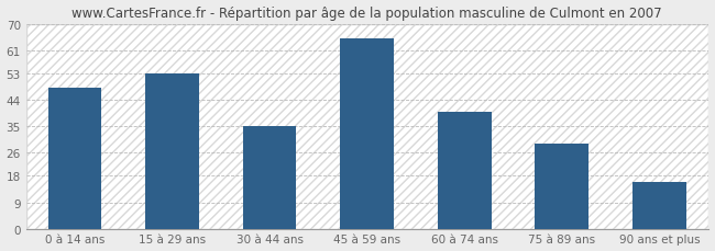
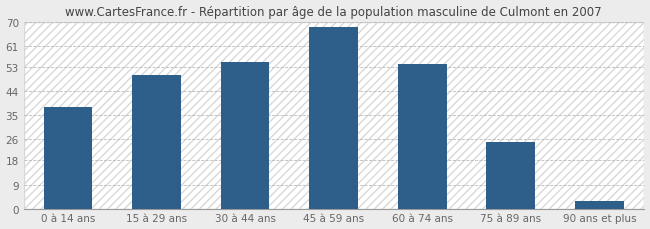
0 à 14 ans: 48 -> 38
15 à 29 ans: 53 -> 50
30 à 44 ans: 35 -> 55
45 à 59 ans: 65 -> 68
60 à 74 ans: 40 -> 54
75 à 89 ans: 29 -> 25
90 ans et plus: 16 -> 3
